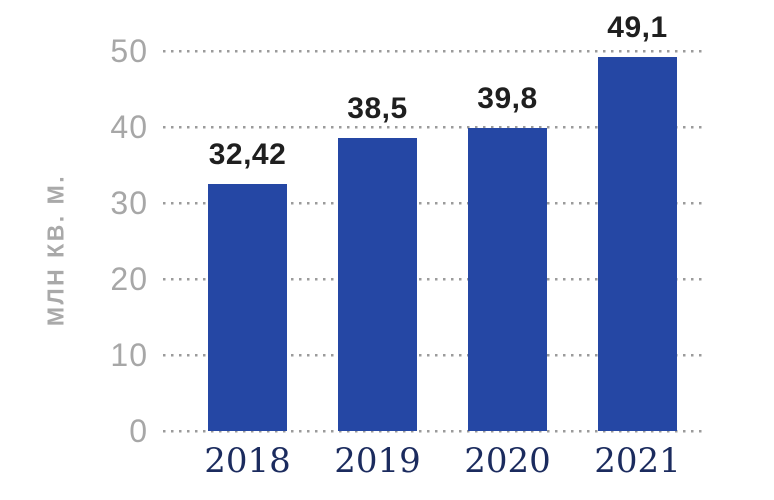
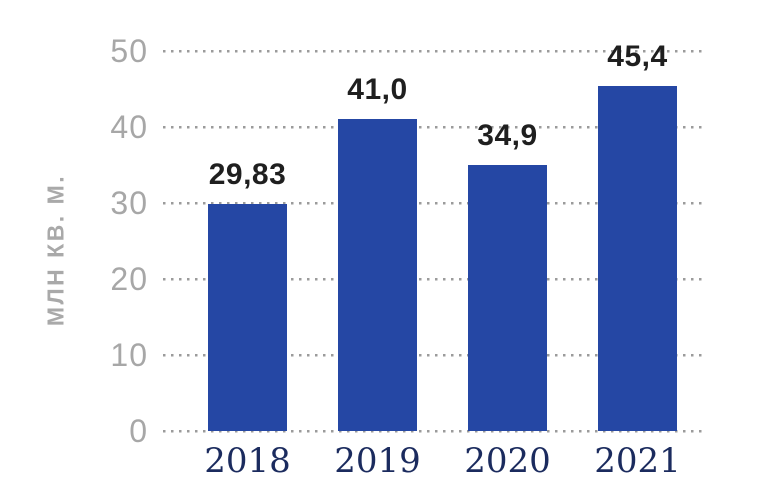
2018: 32,42 -> 29,83
2019: 38,5 -> 41,0
2020: 39,8 -> 34,9
2021: 49,1 -> 45,4
